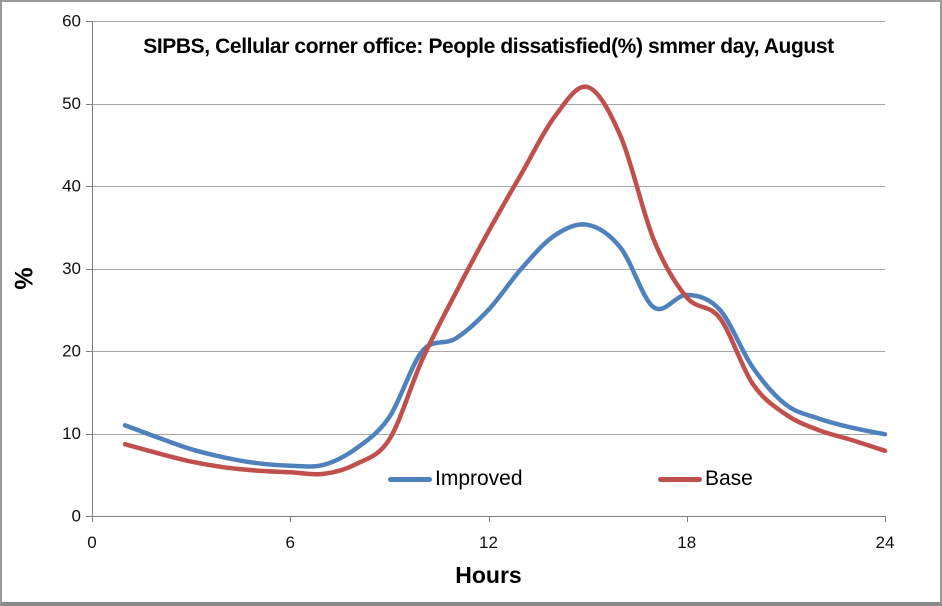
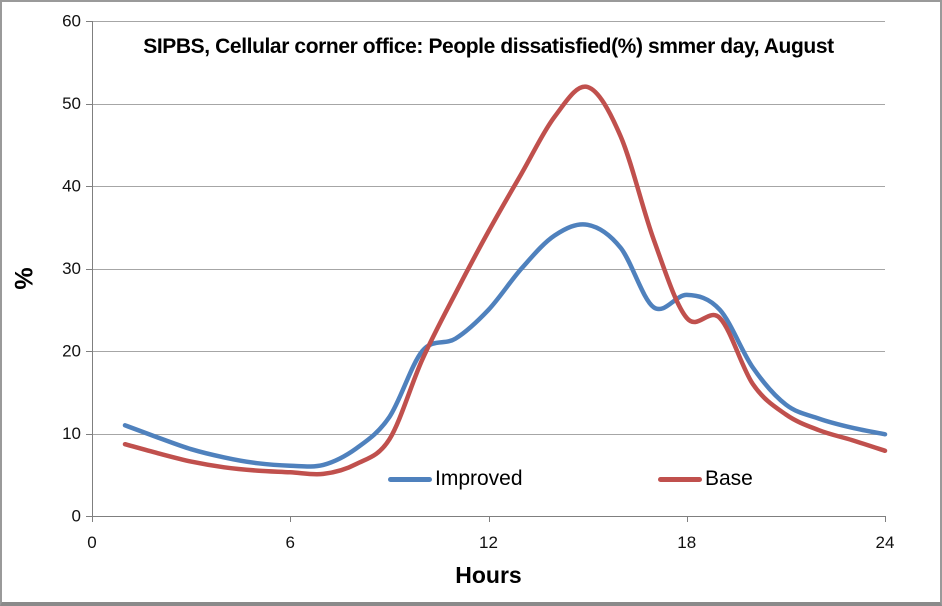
Base/18: 26 -> 24
